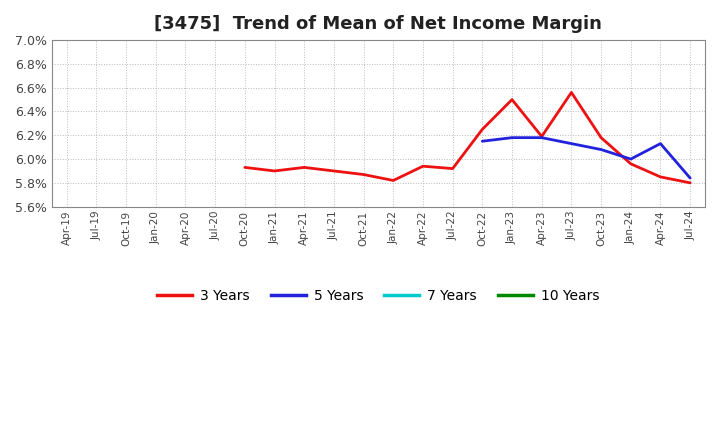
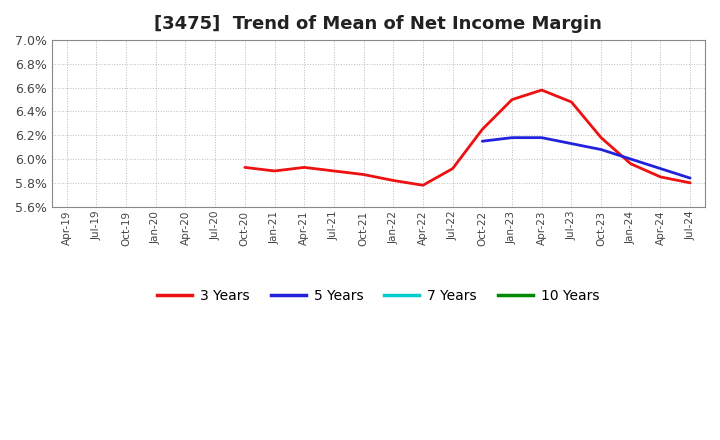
3 Years/Apr-22: 5.94% -> 5.78%
3 Years/Apr-23: 6.19% -> 6.58%
3 Years/Jul-23: 6.56% -> 6.48%
5 Years/Apr-24: 6.13% -> 5.92%
